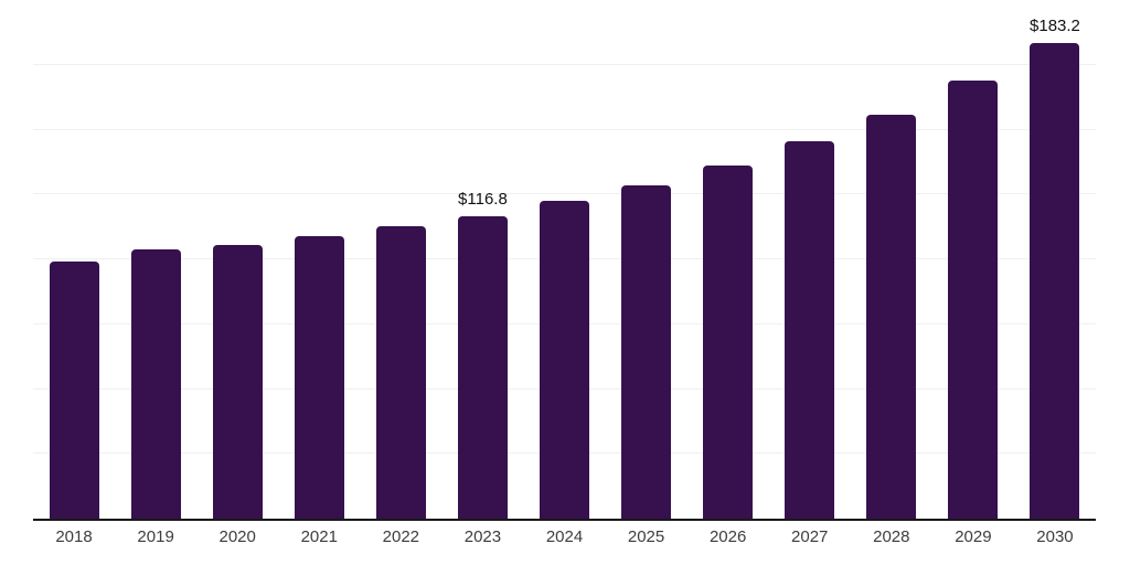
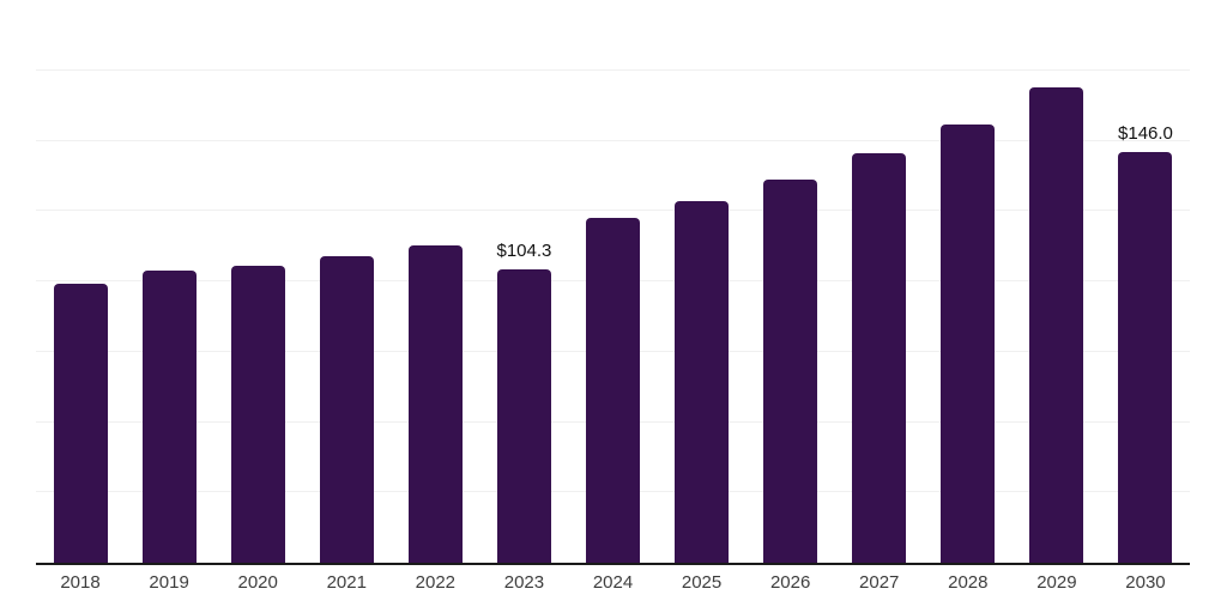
2023: $116.8 -> $104.3
2030: $183.2 -> $146.0
